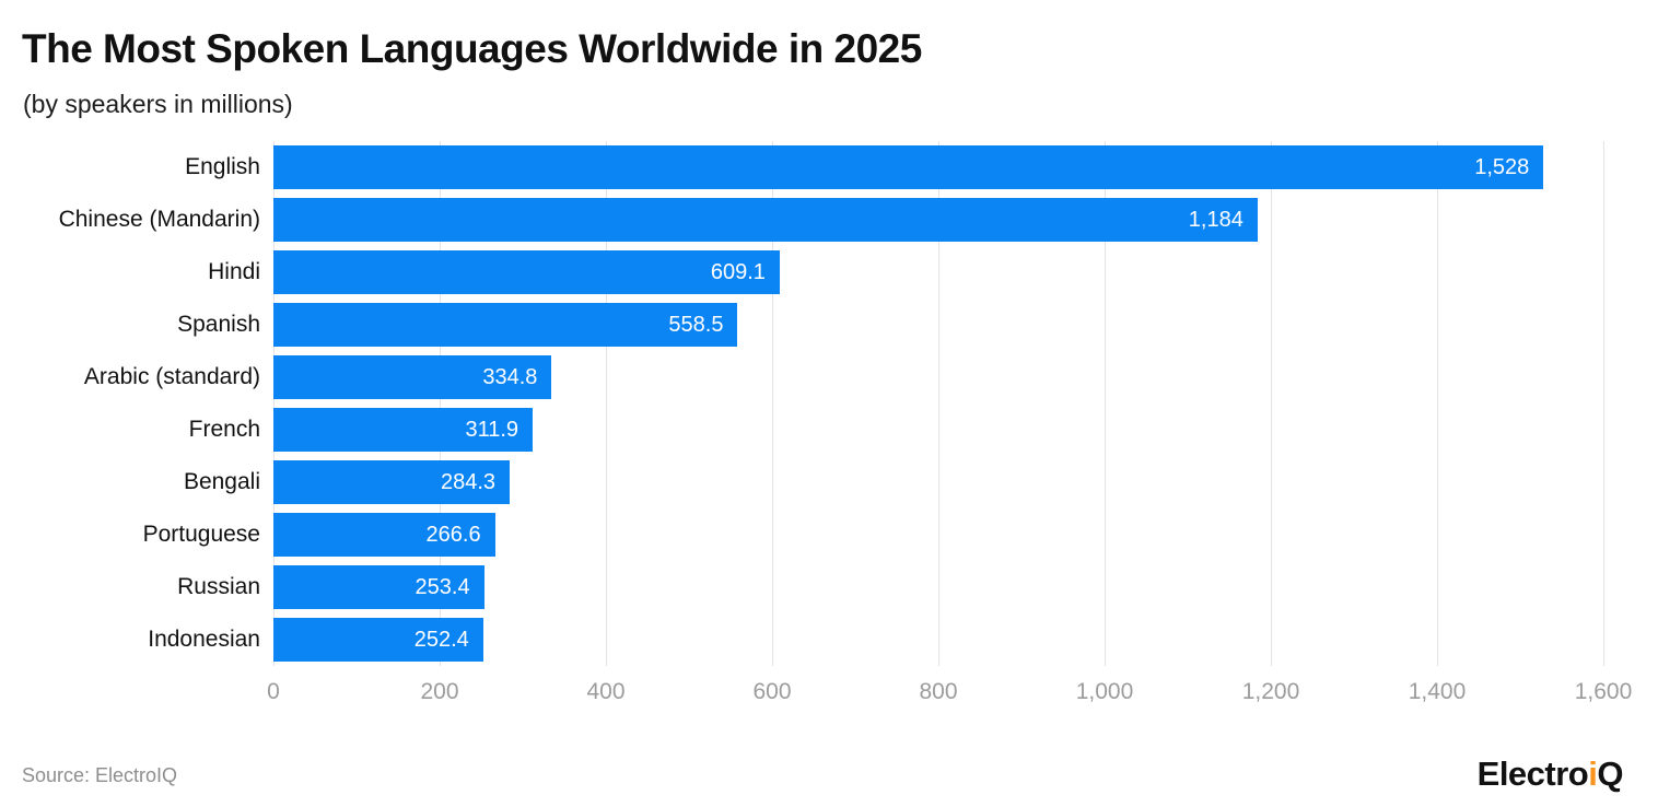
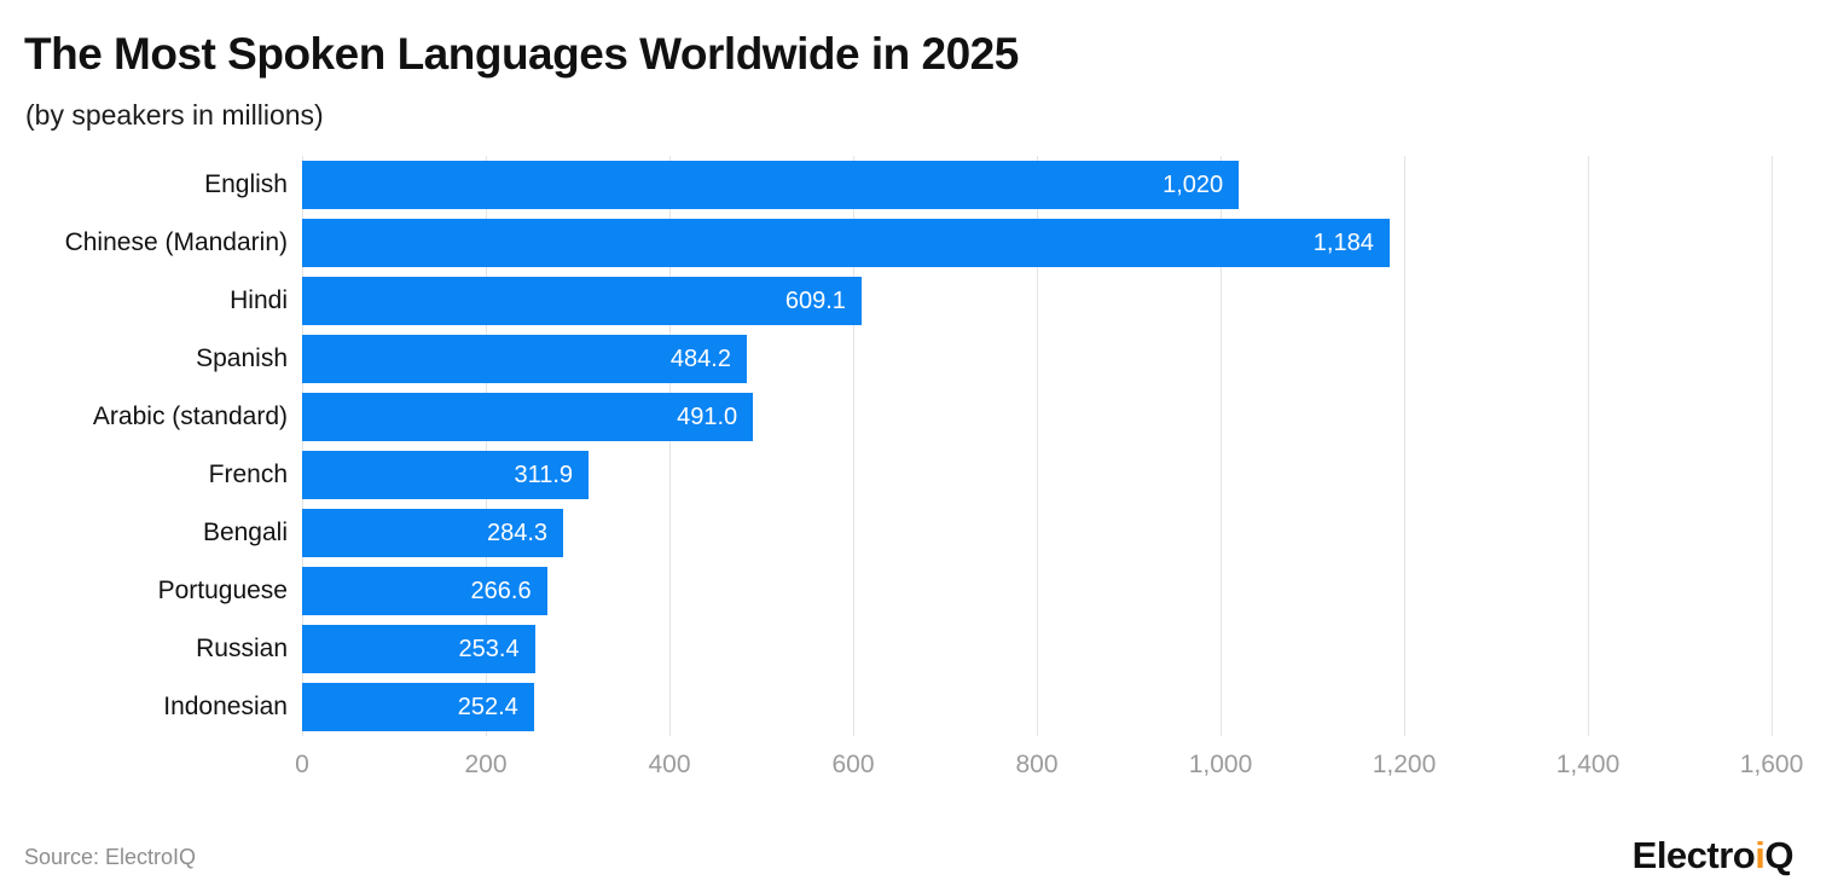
English: 1,528 -> 1,020
Spanish: 558.5 -> 484.2
Arabic (standard): 334.8 -> 491.0
